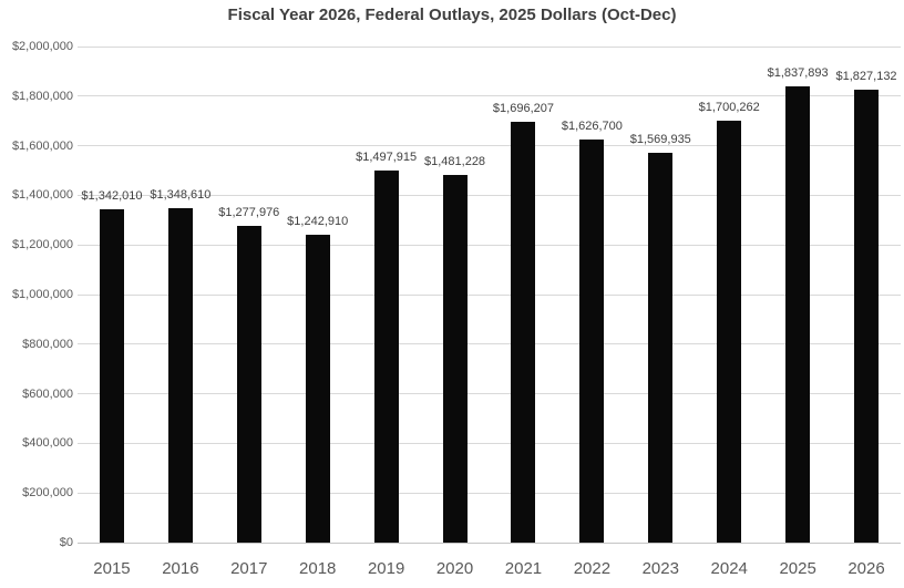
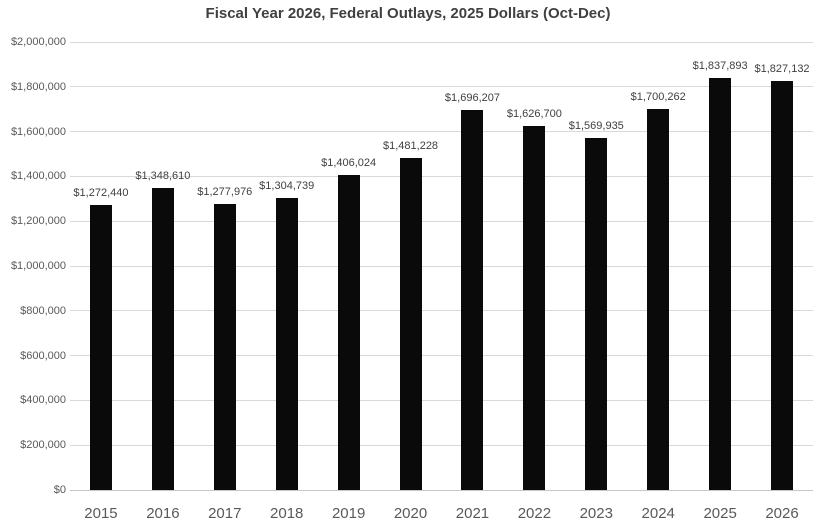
2015: $1,342,010 -> $1,272,440
2018: $1,242,910 -> $1,304,739
2019: $1,497,915 -> $1,406,024
